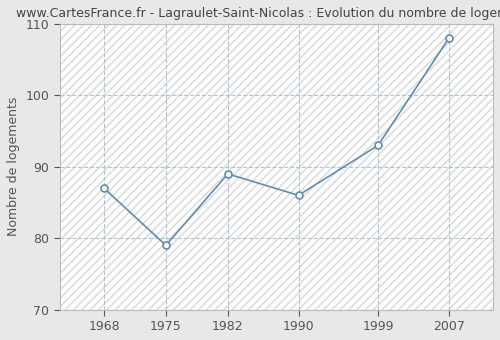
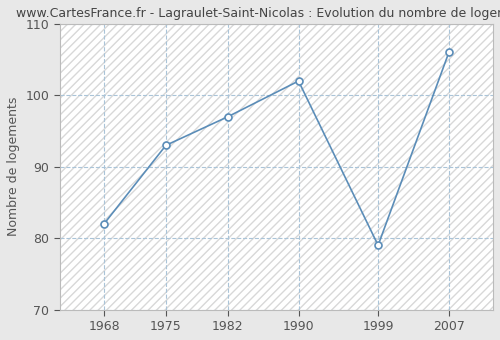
1968: 87 -> 82
1975: 79 -> 93
1982: 89 -> 97
1990: 86 -> 102
1999: 93 -> 79
2007: 108 -> 106
